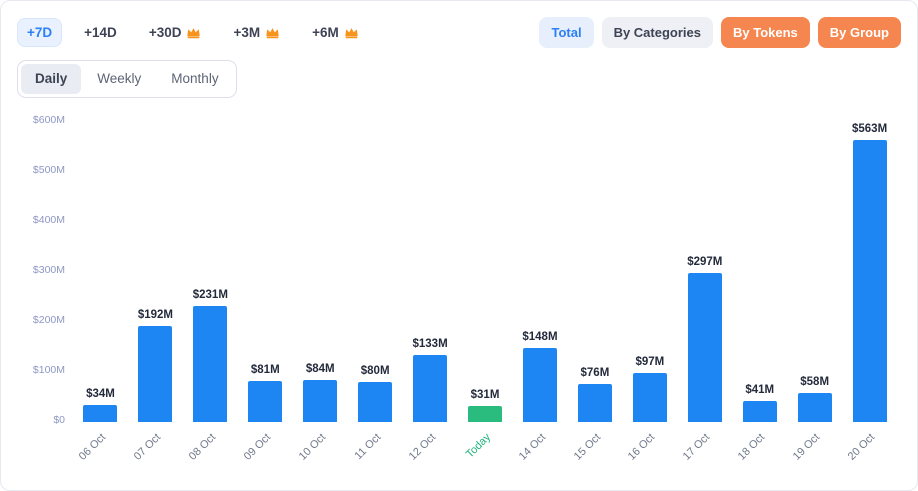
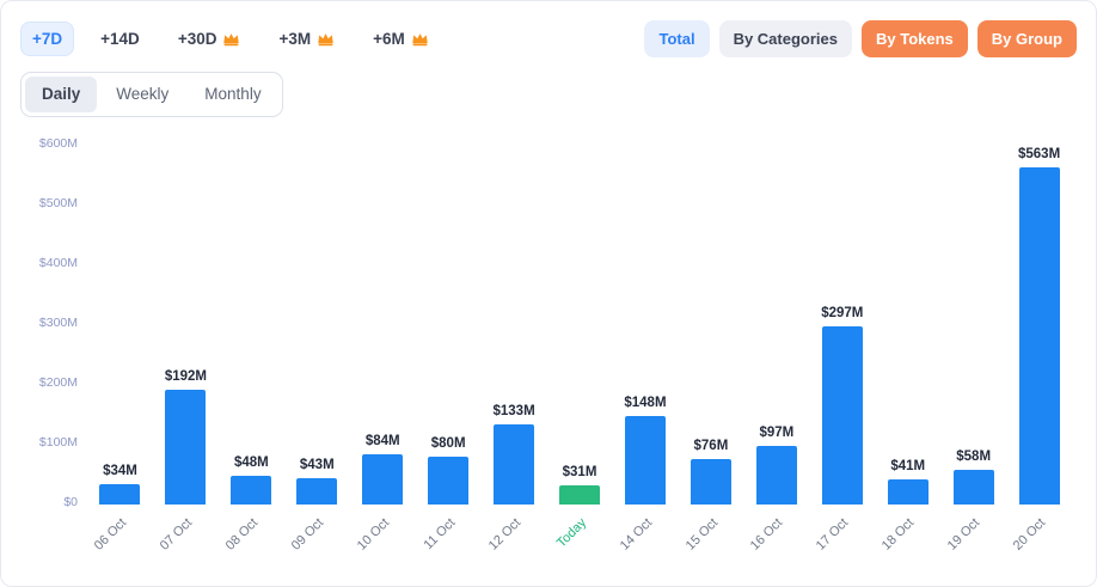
08 Oct: $231M -> $48M
09 Oct: $81M -> $43M
